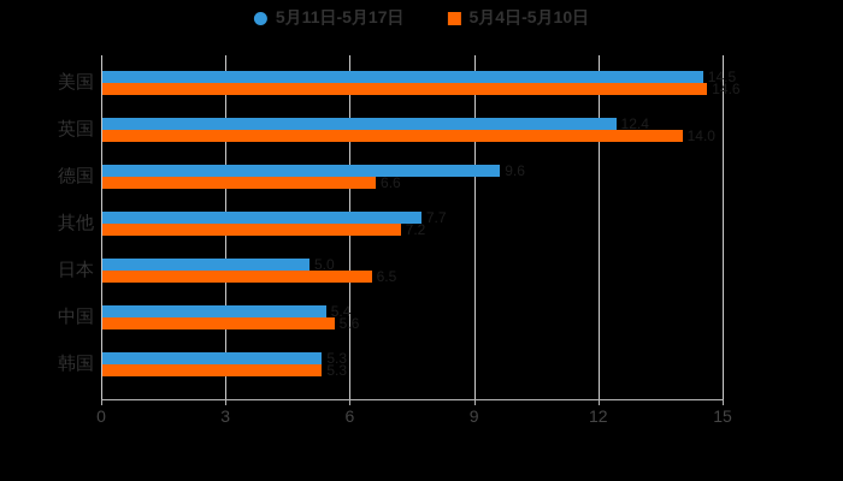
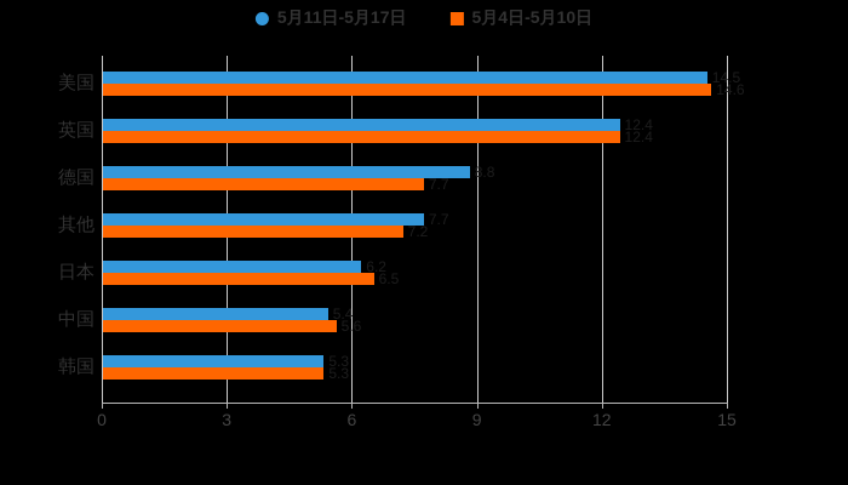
5月4日-5月10日/英国: 14.0 -> 12.4
5月11日-5月17日/德国: 9.6 -> 8.8
5月4日-5月10日/德国: 6.6 -> 7.7
5月11日-5月17日/日本: 5.0 -> 6.2
